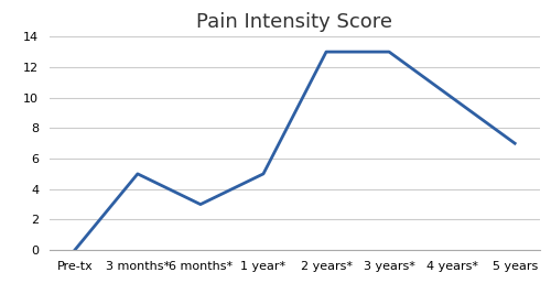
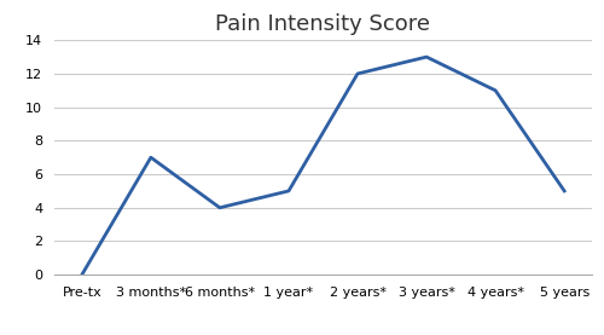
3 months*: 5 -> 7
6 months*: 3 -> 4
2 years*: 13 -> 12
4 years*: 10 -> 11
5 years: 7 -> 5
